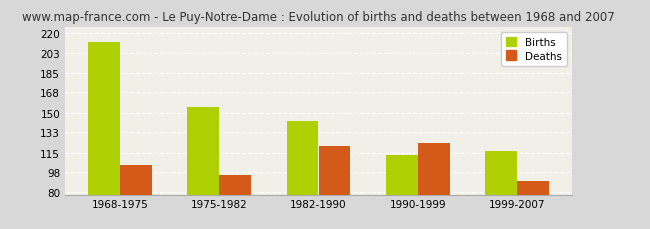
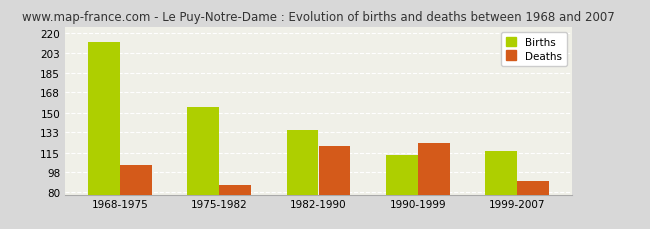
Deaths/1975-1982: 95 -> 86
Births/1982-1990: 143 -> 135
